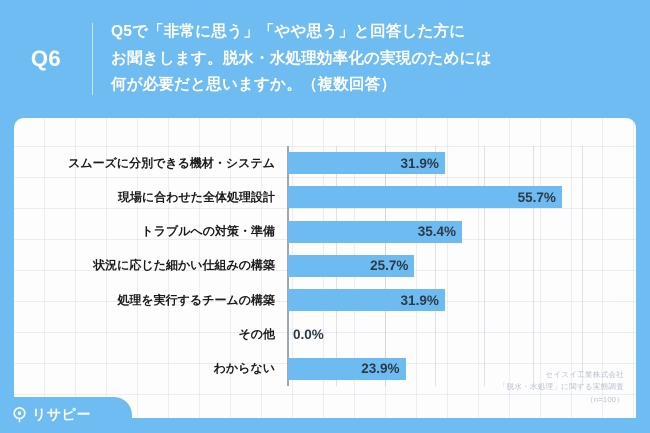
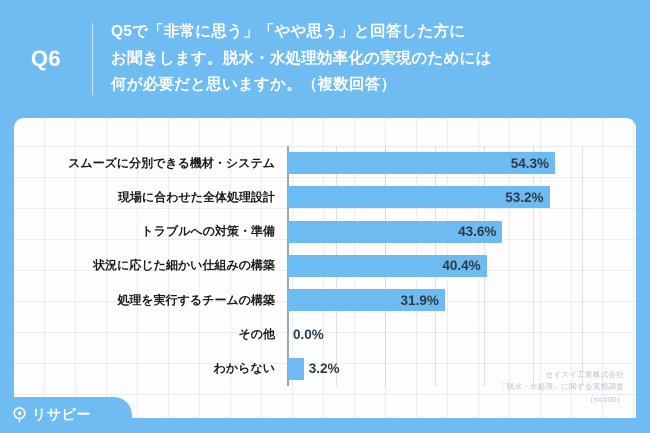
スムーズに分別できる機材・システム: 31.9% -> 54.3%
現場に合わせた全体処理設計: 55.7% -> 53.2%
トラブルへの対策・準備: 35.4% -> 43.6%
状況に応じた細かい仕組みの構築: 25.7% -> 40.4%
わからない: 23.9% -> 3.2%
